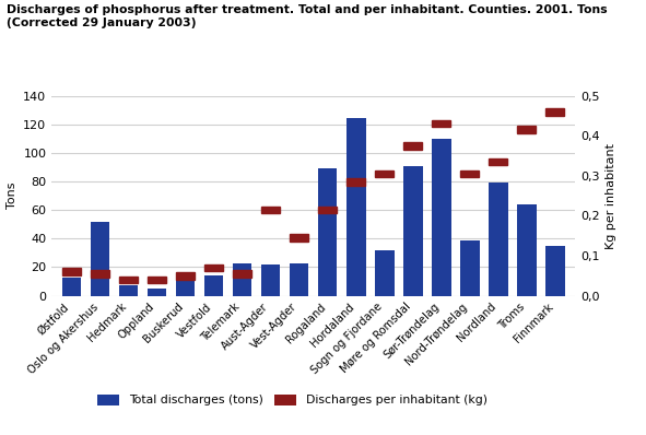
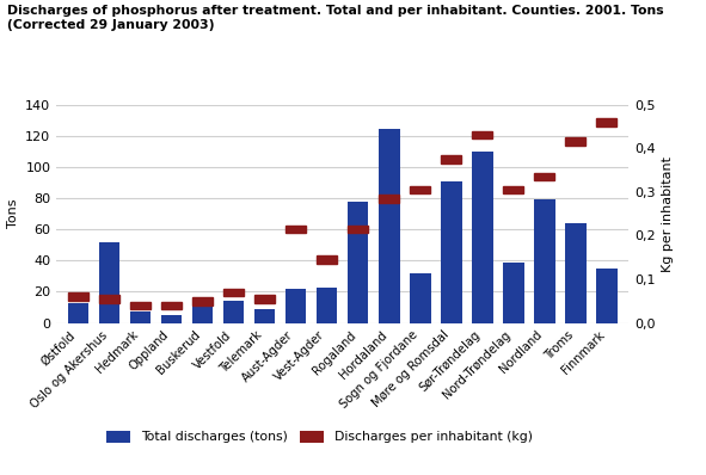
Telemark: 23 -> 9
Rogaland: 89 -> 78
